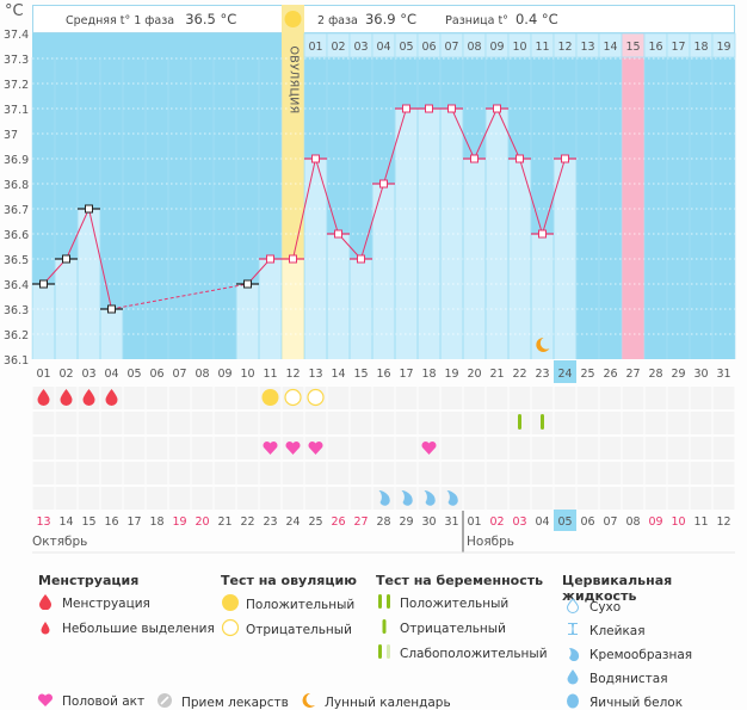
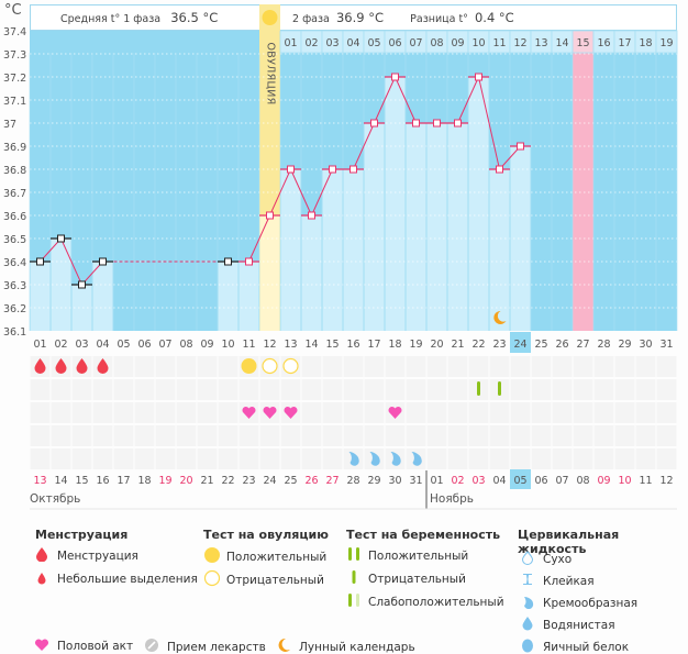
03: 36.7 -> 36.3
04: 36.3 -> 36.4
11: 36.5 -> 36.4
12: 36.5 -> 36.6
13: 36.9 -> 36.8
15: 36.5 -> 36.8
17: 37.1 -> 37.0
18: 37.1 -> 37.2
19: 37.1 -> 37.0
20: 36.9 -> 37.0
21: 37.1 -> 37.0
22: 36.9 -> 37.2
23: 36.6 -> 36.8
